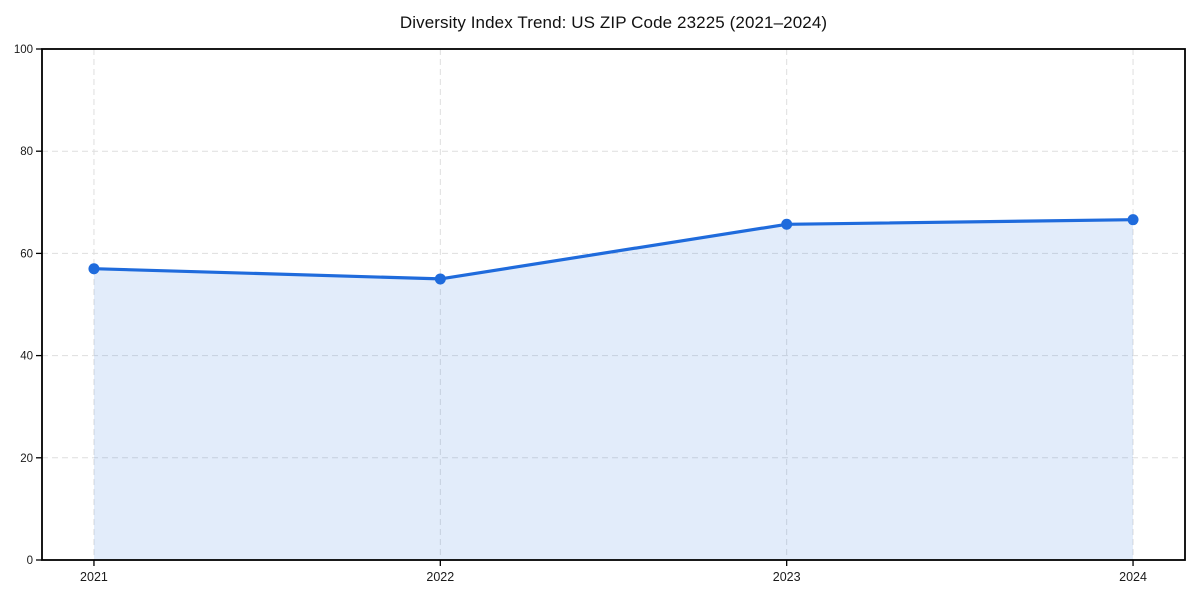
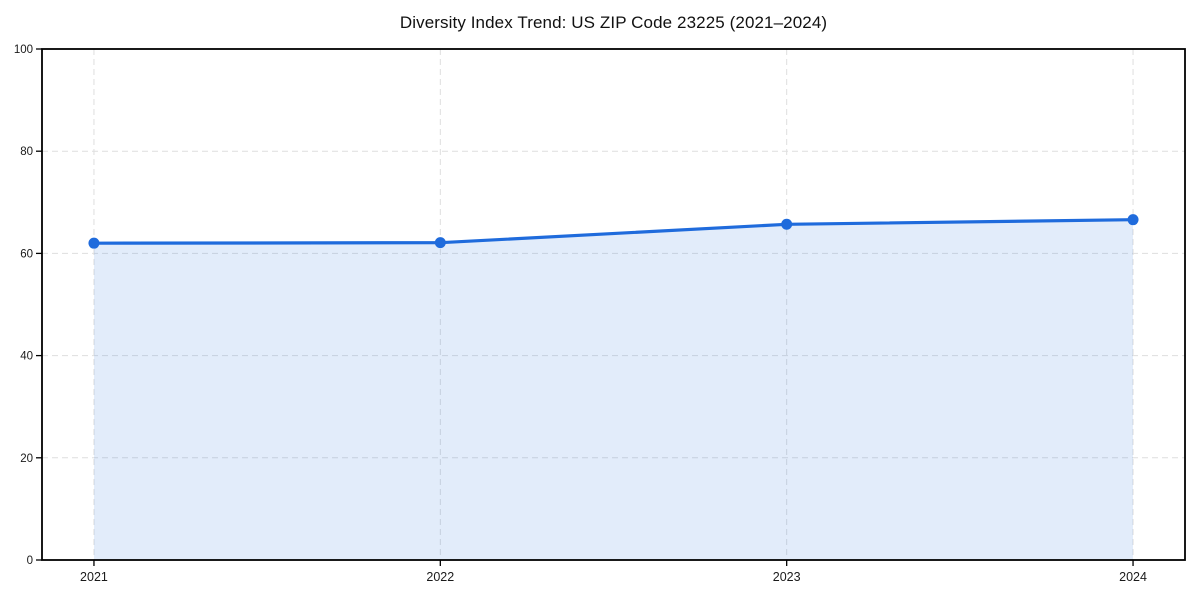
2021: 57 -> 62
2022: 55 -> 62
